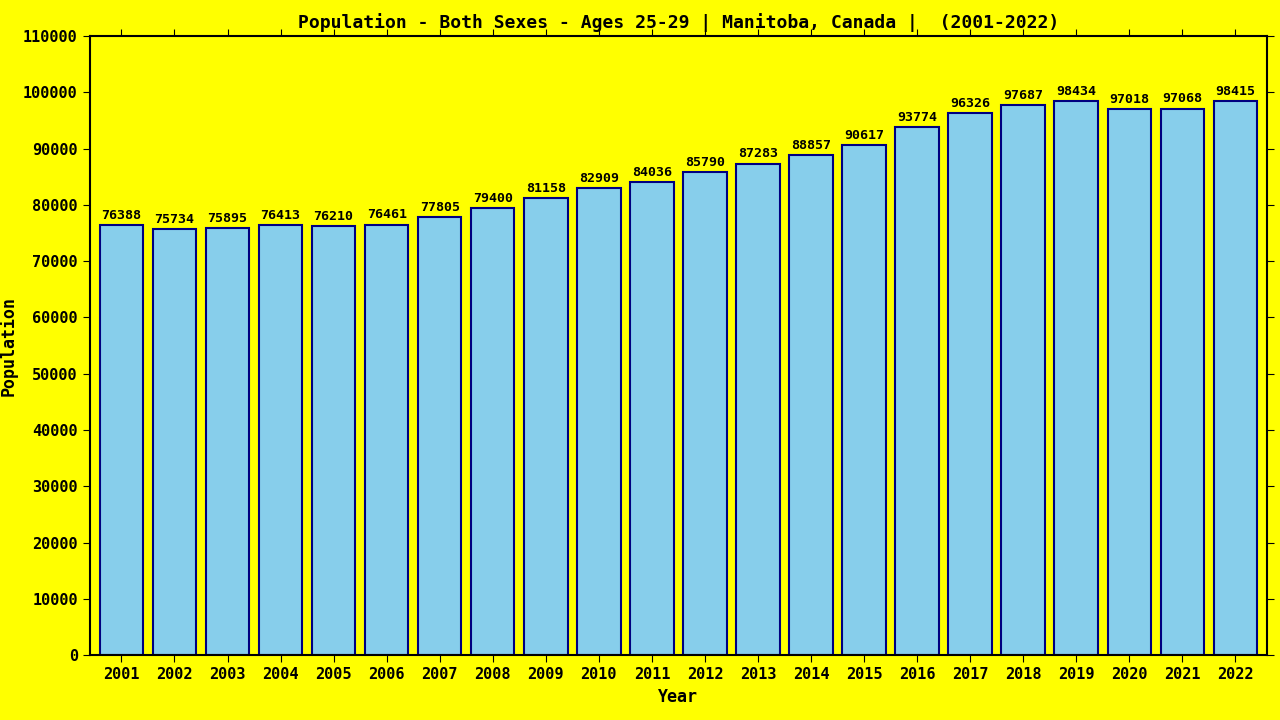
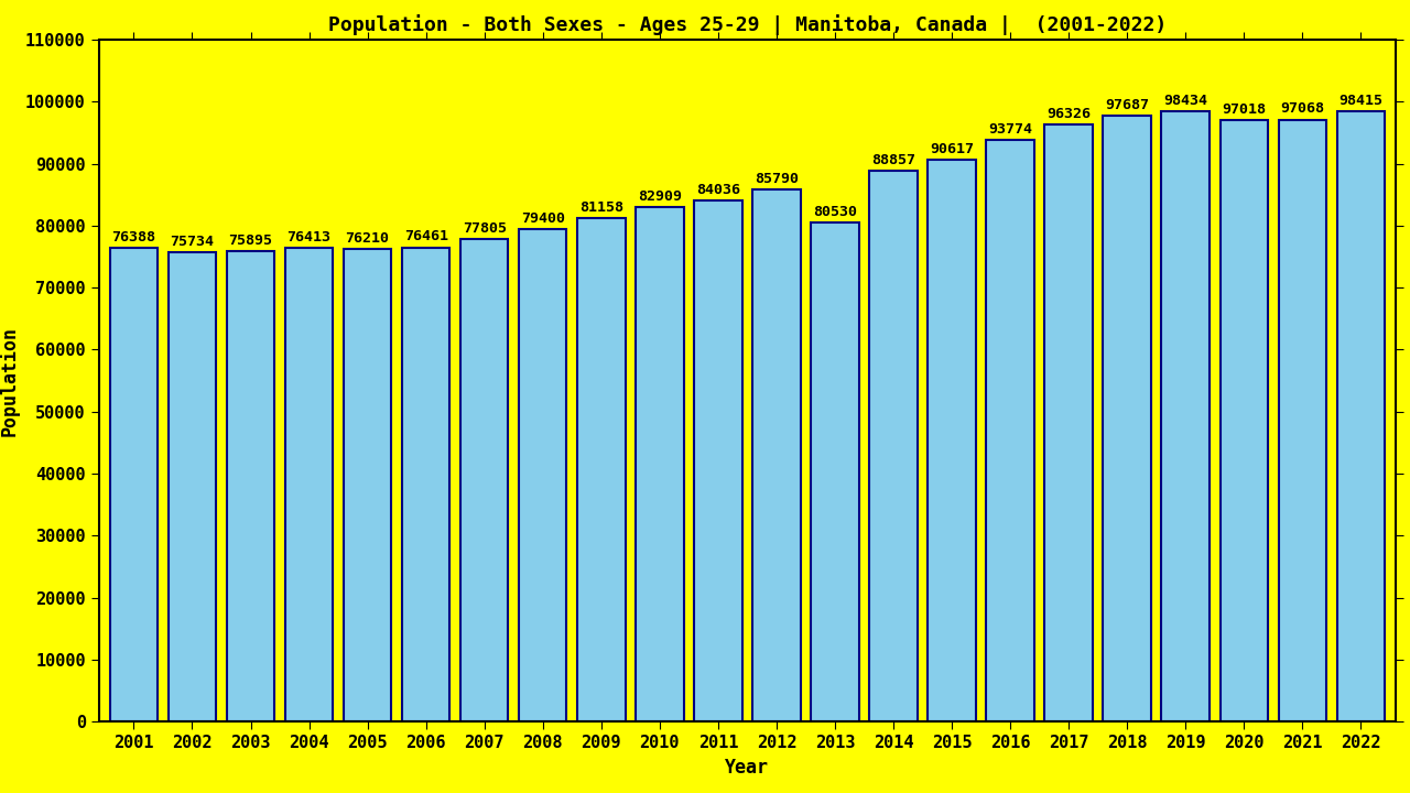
2013: 87283 -> 80530
